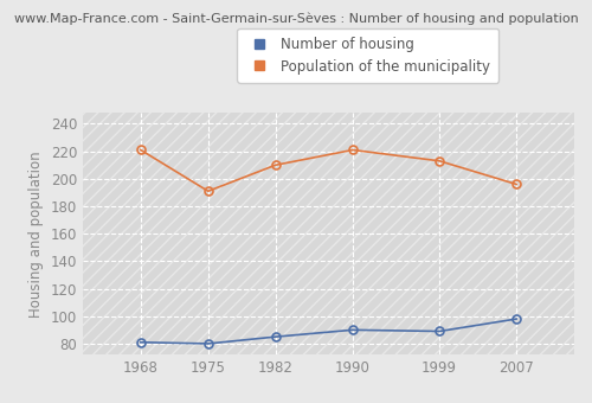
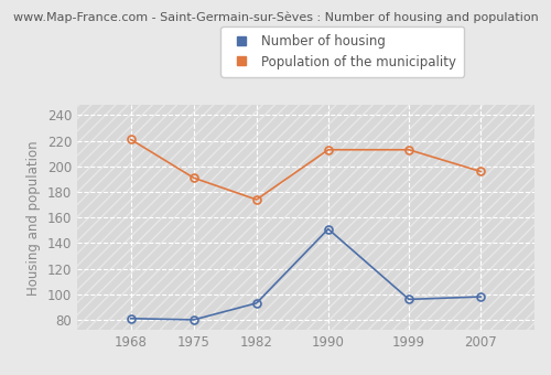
Number of housing/1982: 85 -> 93
Population of the municipality/1982: 210 -> 174
Number of housing/1990: 90 -> 151
Population of the municipality/1990: 221 -> 213
Number of housing/1999: 89 -> 96
